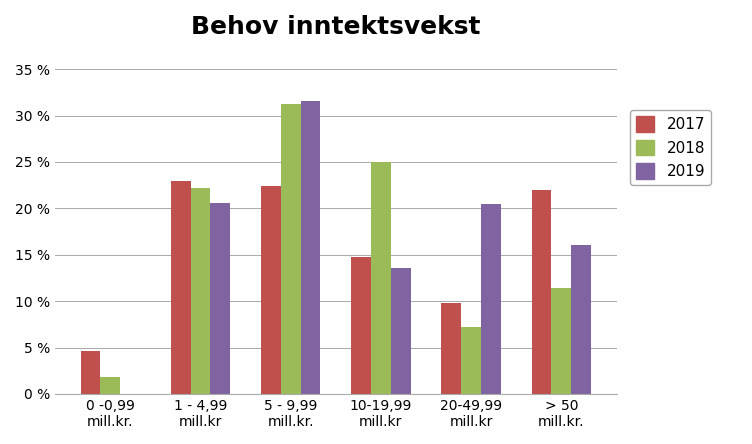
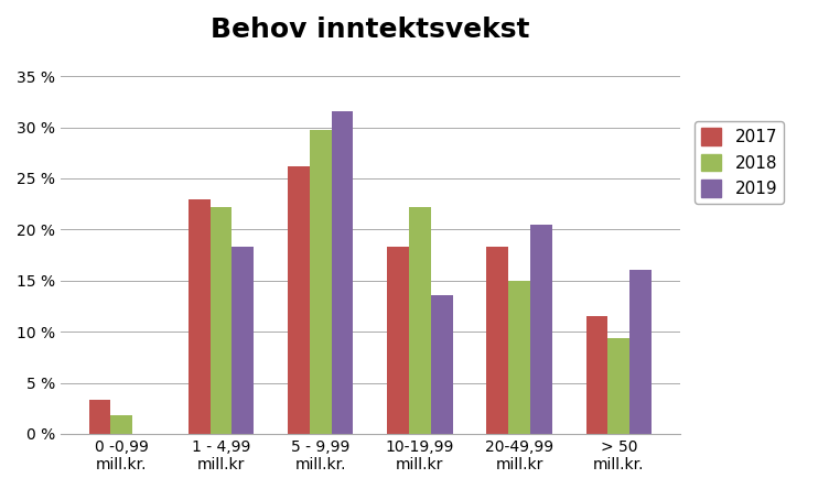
2017/0 -0,99 mill.kr.: 4.6 % -> 3.3 %
2019/1 - 4,99 mill.kr: 20.6 % -> 18.3 %
2017/5 - 9,99 mill.kr.: 22.4 % -> 26.2 %
2018/5 - 9,99 mill.kr.: 31.2 % -> 29.7 %
2017/10-19,99 mill.kr: 14.8 % -> 18.3 %
2018/10-19,99 mill.kr: 25.0 % -> 22.2 %
2017/20-49,99 mill.kr: 9.8 % -> 18.3 %
2018/20-49,99 mill.kr: 7.2 % -> 15.0 %
2017/> 50 mill.kr.: 22.0 % -> 11.5 %
2018/> 50 mill.kr.: 11.4 % -> 9.4 %
